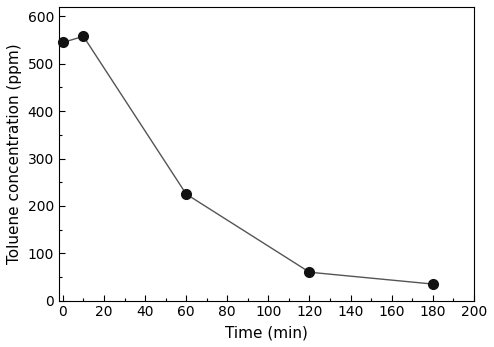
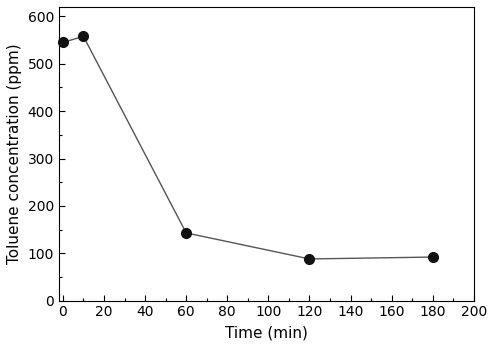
60: 225 -> 143
120: 60 -> 88
180: 35 -> 92
